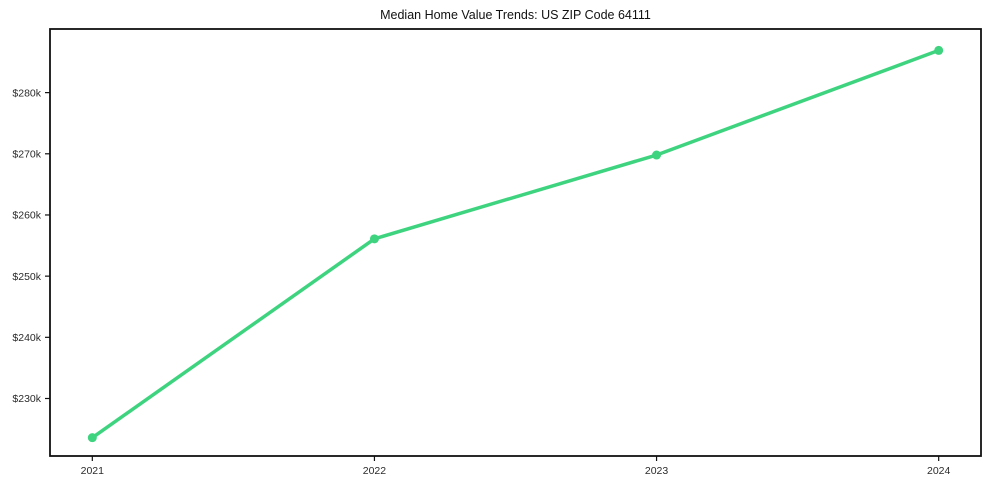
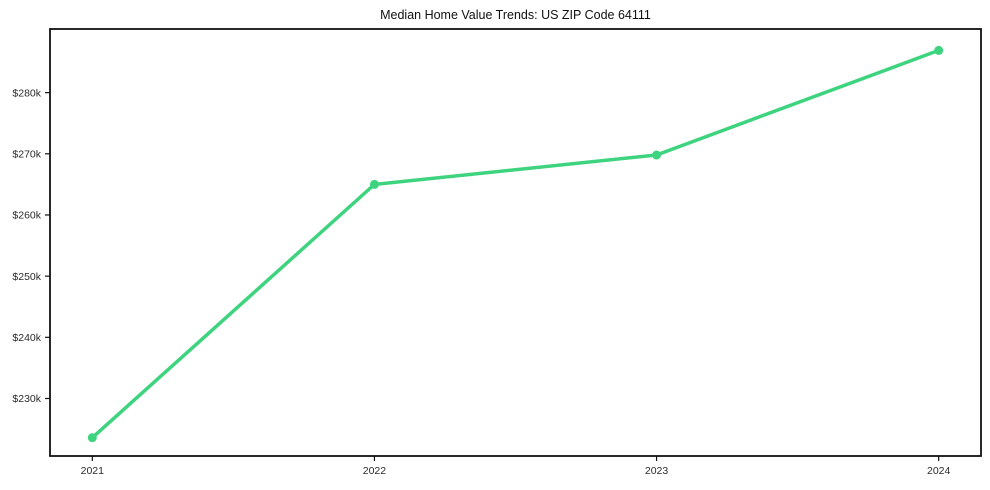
2022: $256k -> $265k
